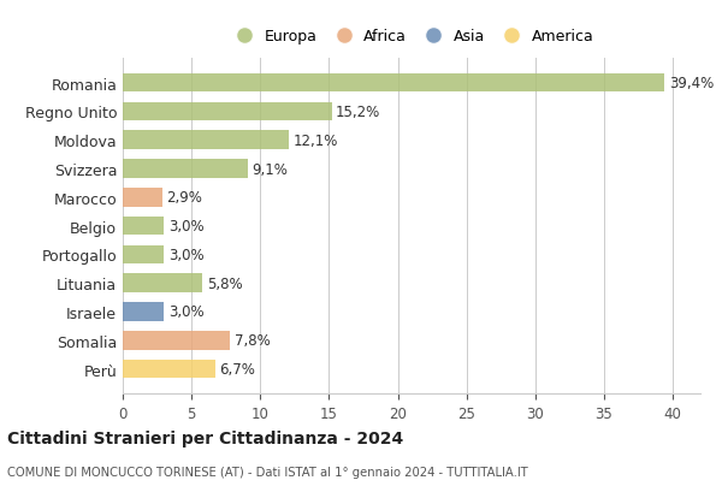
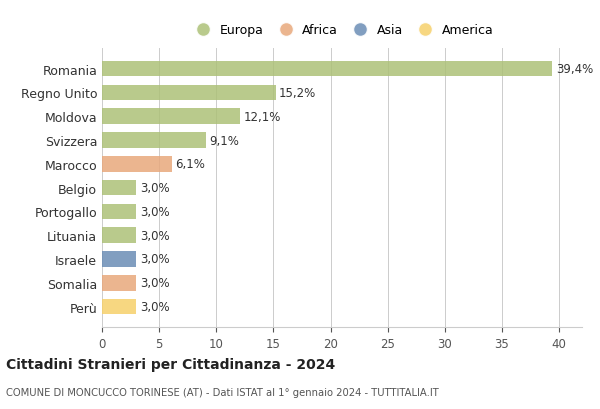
Marocco: 2,9% -> 6,1%
Lituania: 5,8% -> 3,0%
Somalia: 7,8% -> 3,0%
Perù: 6,7% -> 3,0%
